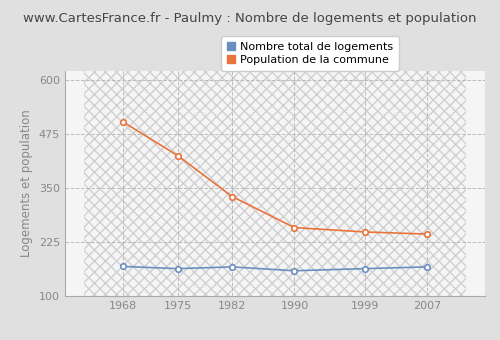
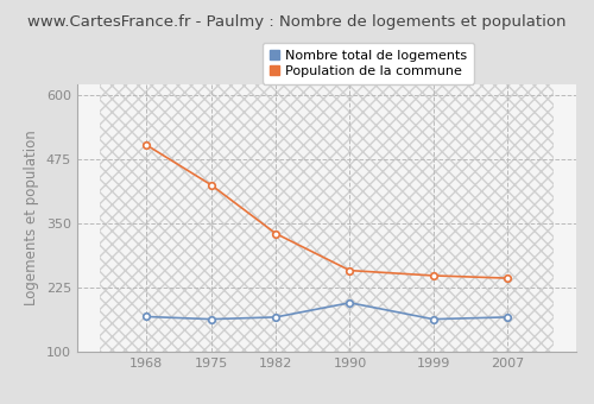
Nombre total de logements/1990: 158 -> 195
